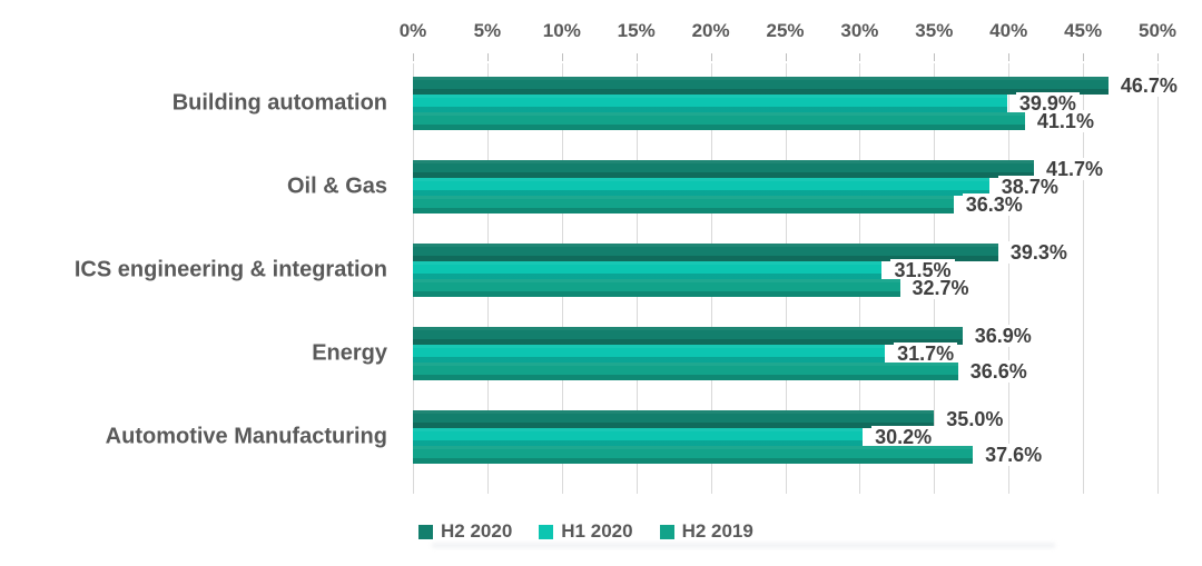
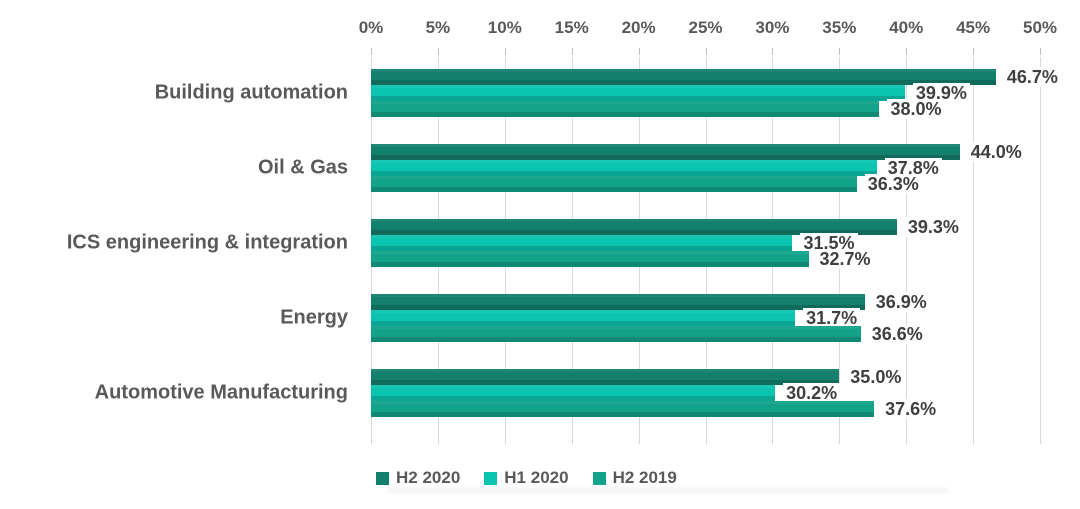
H2 2019/Building automation: 41.1% -> 38.0%
H2 2020/Oil & Gas: 41.7% -> 44.0%
H1 2020/Oil & Gas: 38.7% -> 37.8%
